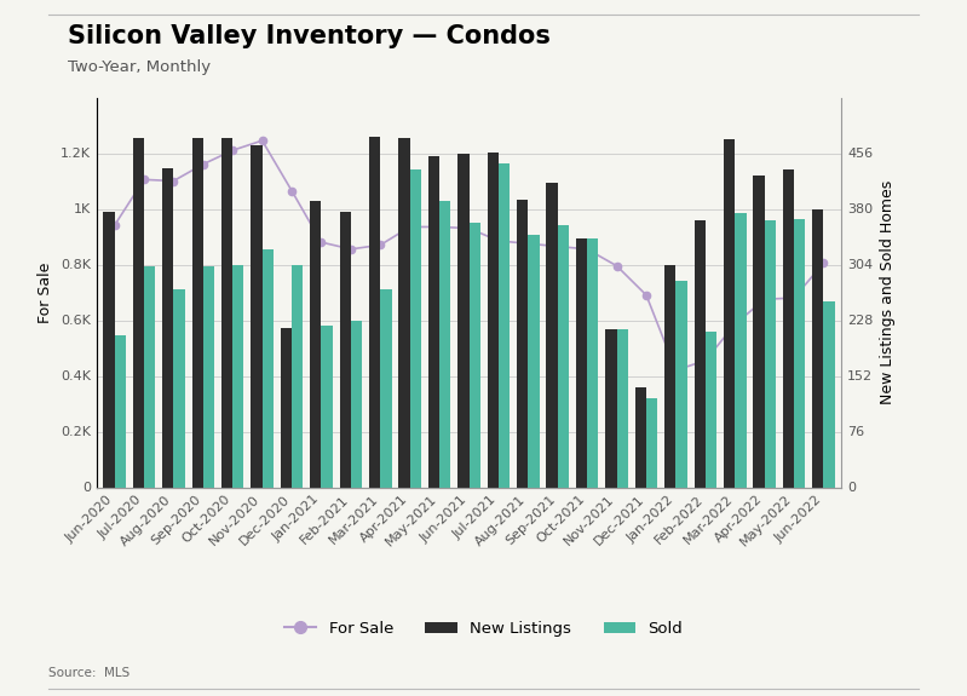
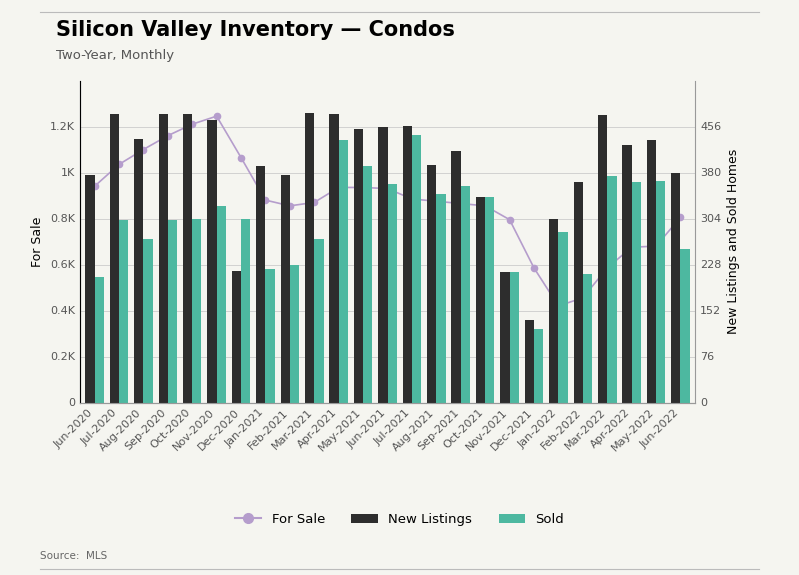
For Sale/Jul-2020: 1.105K -> 1.035K
For Sale/Dec-2021: 0.690K -> 0.585K
